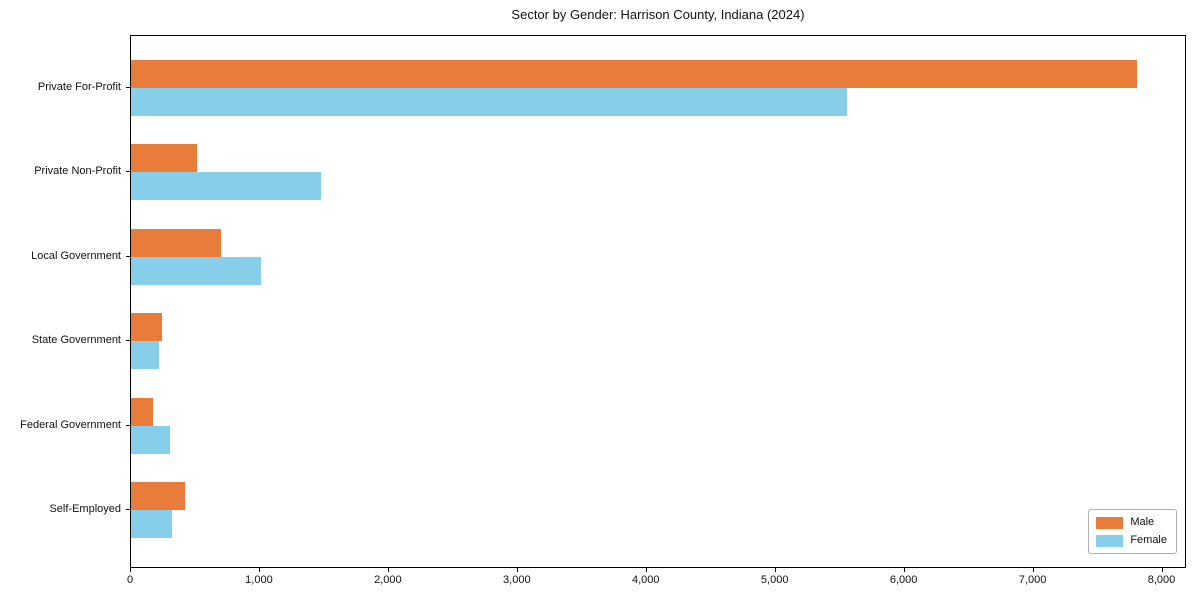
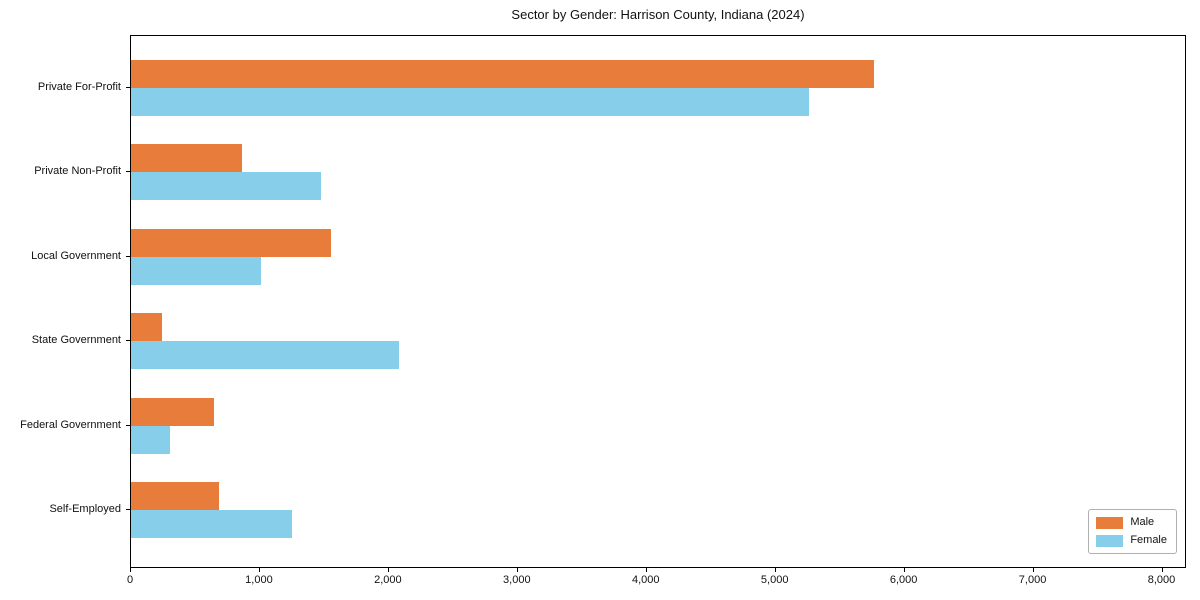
Male/Private For-Profit: 7800 -> 5760
Female/Private For-Profit: 5550 -> 5260
Male/Private Non-Profit: 510 -> 860
Male/Local Government: 700 -> 1550
Female/State Government: 220 -> 2080
Male/Federal Government: 170 -> 640
Male/Self-Employed: 420 -> 680
Female/Self-Employed: 320 -> 1250
